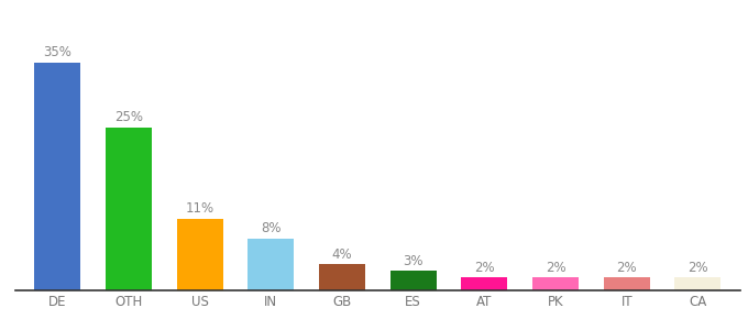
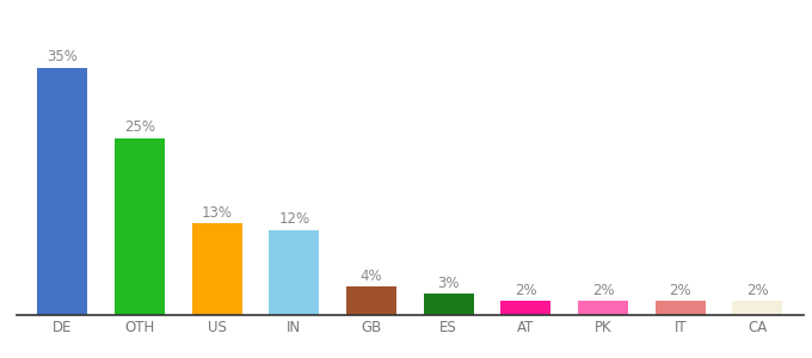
US: 11% -> 13%
IN: 8% -> 12%
